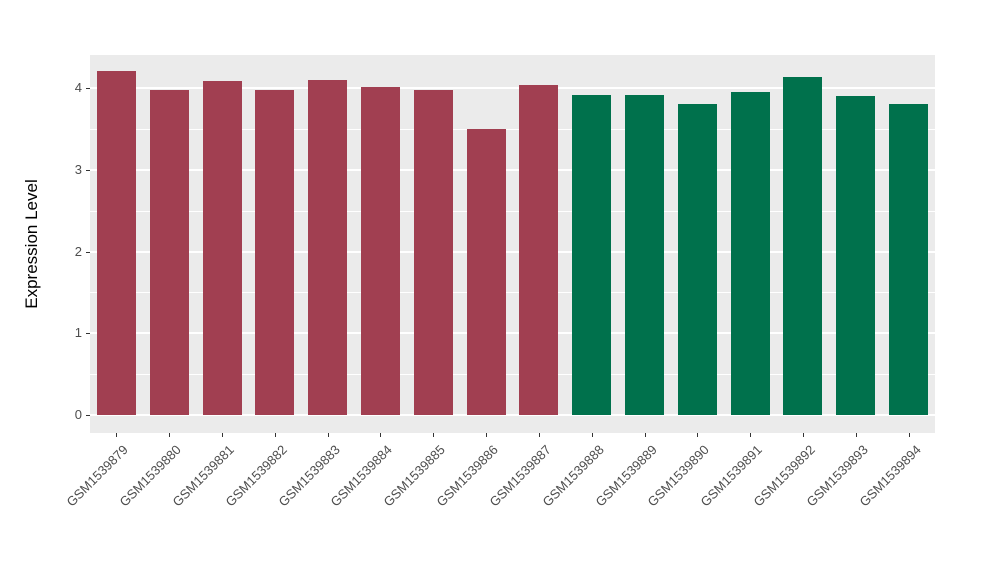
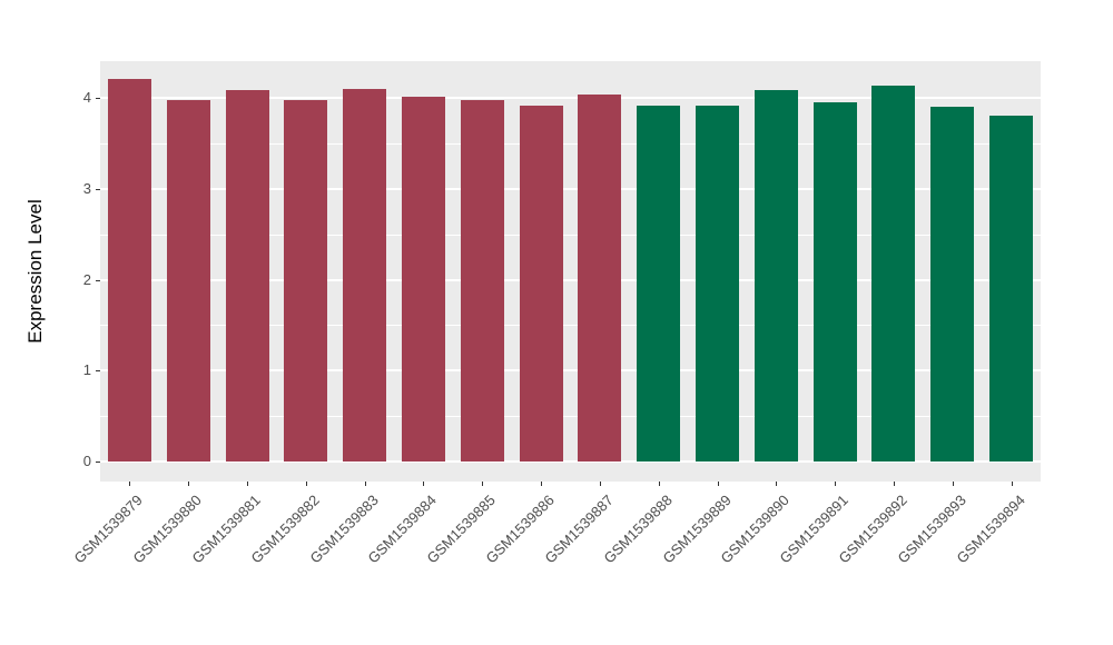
GSM1539886: 3.5 -> 3.9
GSM1539890: 3.8 -> 4.1
